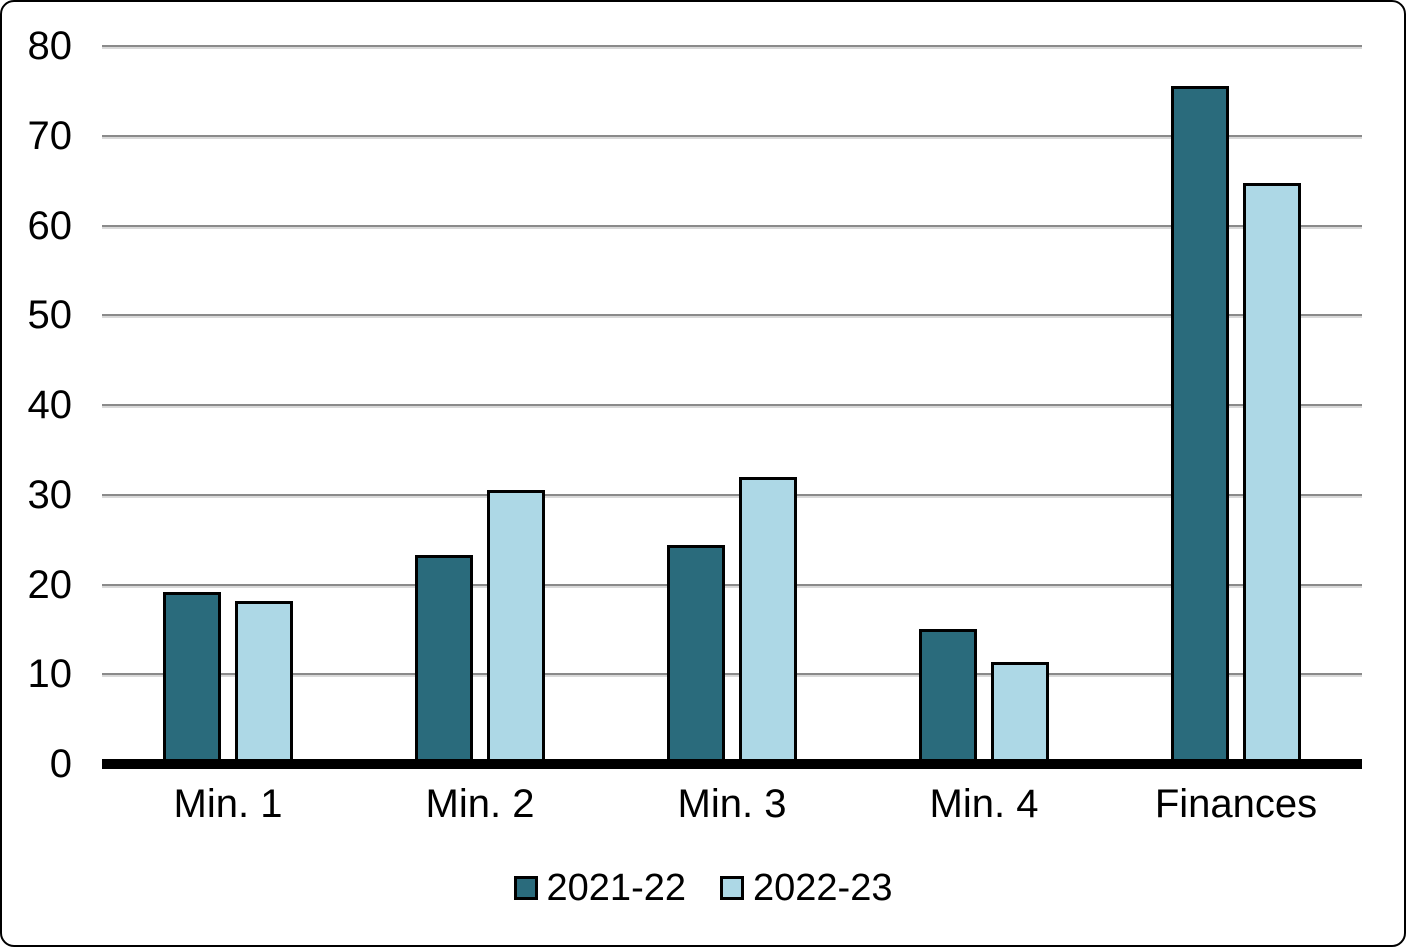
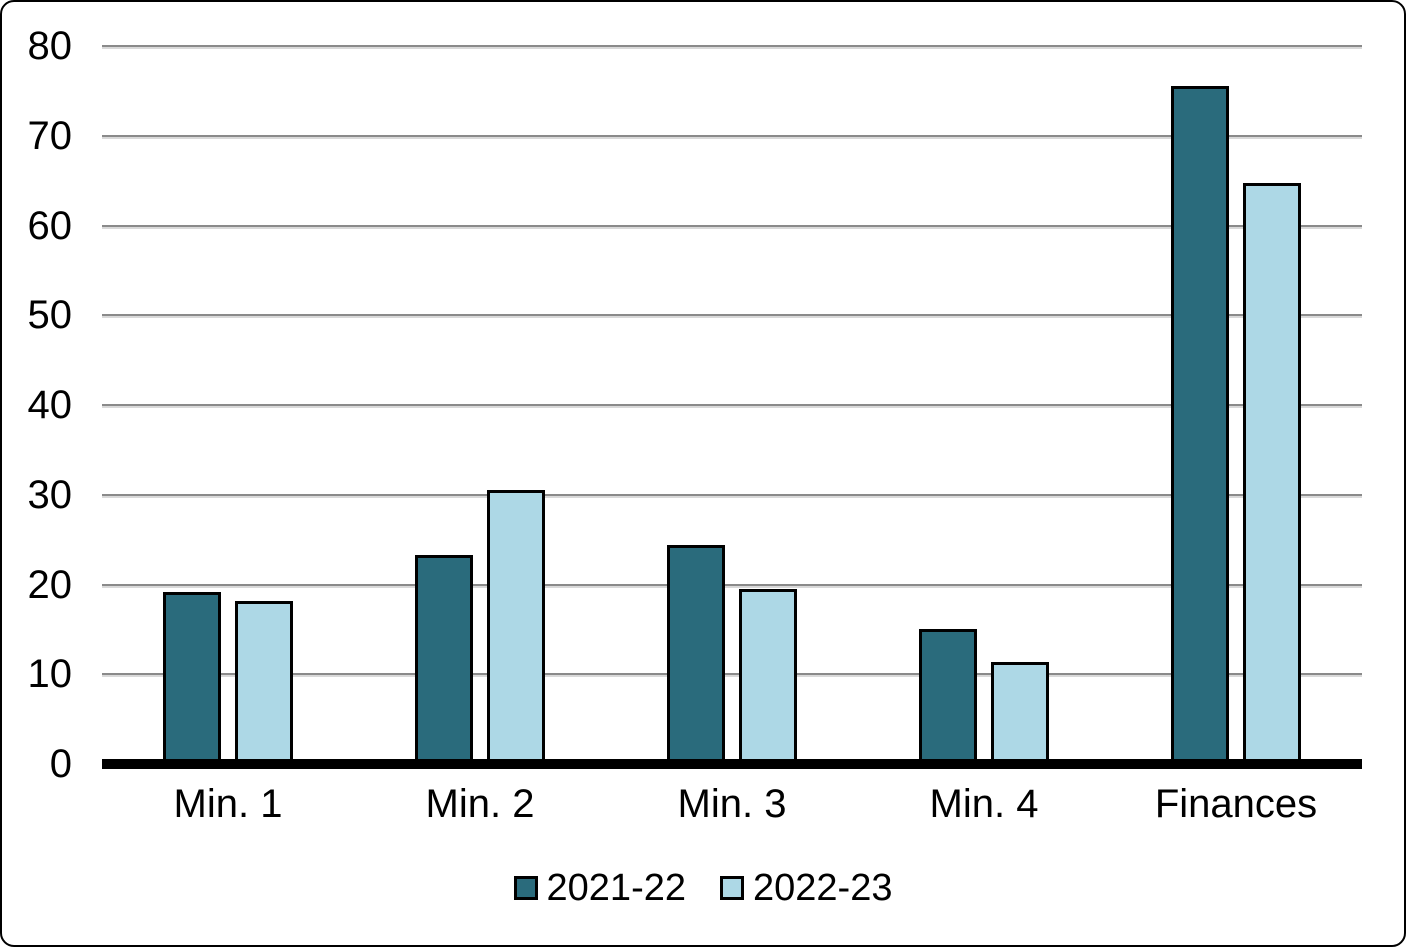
2022-23/Min. 3: 32 -> 20
